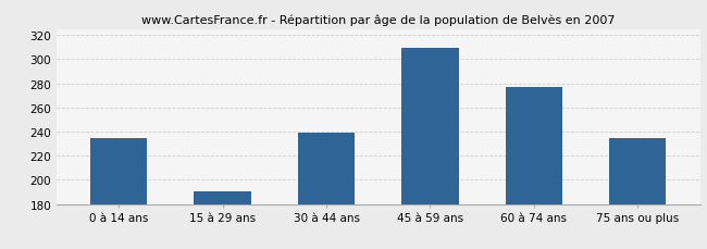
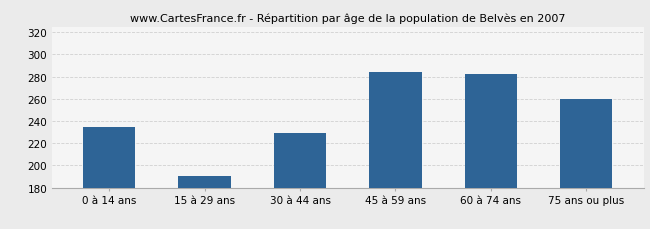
30 à 44 ans: 239 -> 229
45 à 59 ans: 309 -> 284
60 à 74 ans: 277 -> 282
75 ans ou plus: 235 -> 260
